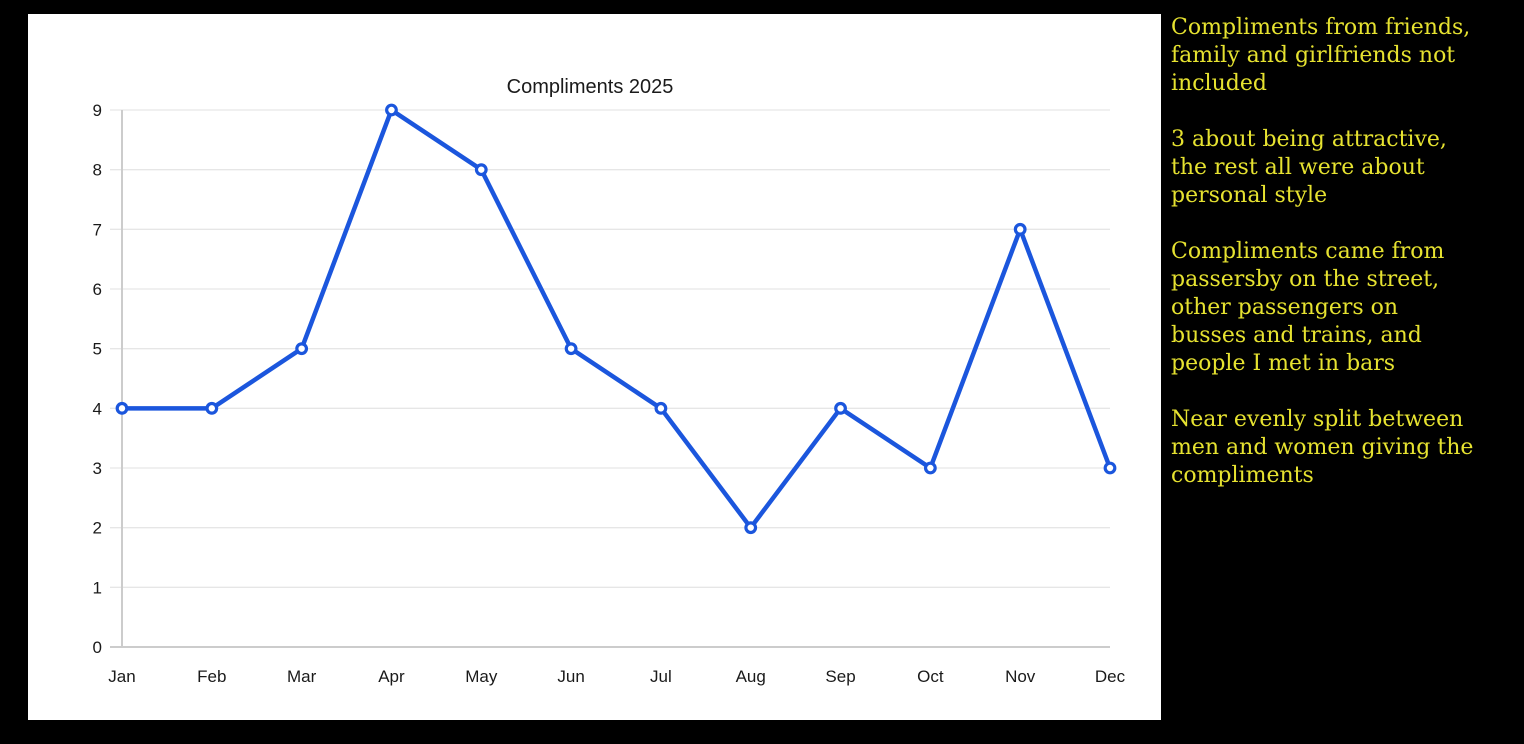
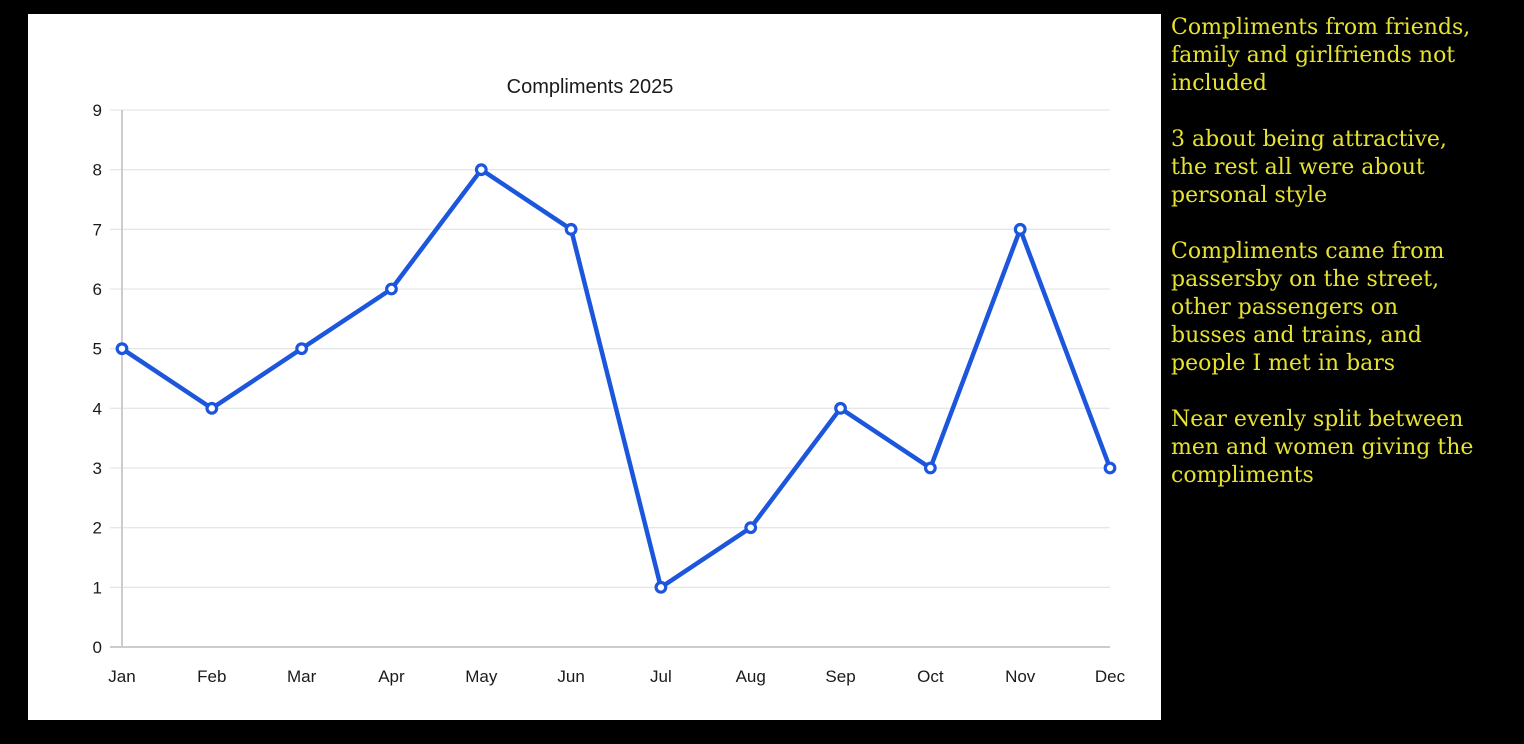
Jan: 4 -> 5
Apr: 9 -> 6
Jun: 5 -> 7
Jul: 4 -> 1
